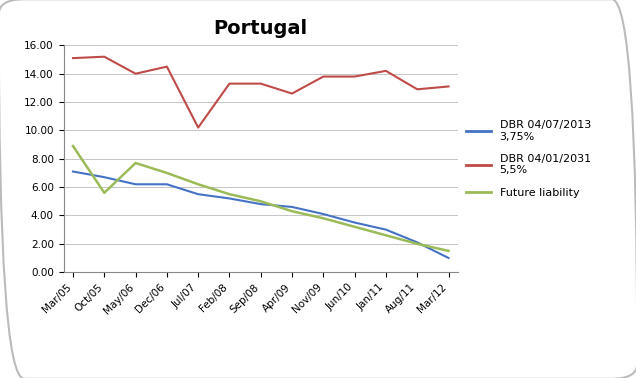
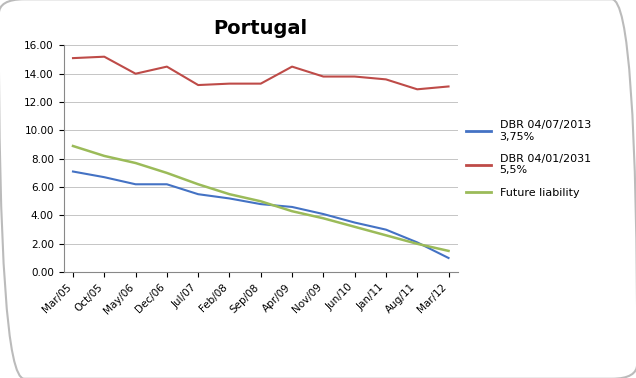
Future liability/Oct/05: 5.6 -> 8.2
DBR 04/01/2031 5,5%/Jul/07: 10.2 -> 13.2
DBR 04/01/2031 5,5%/Apr/09: 12.6 -> 14.5
DBR 04/01/2031 5,5%/Jan/11: 14.2 -> 13.6
